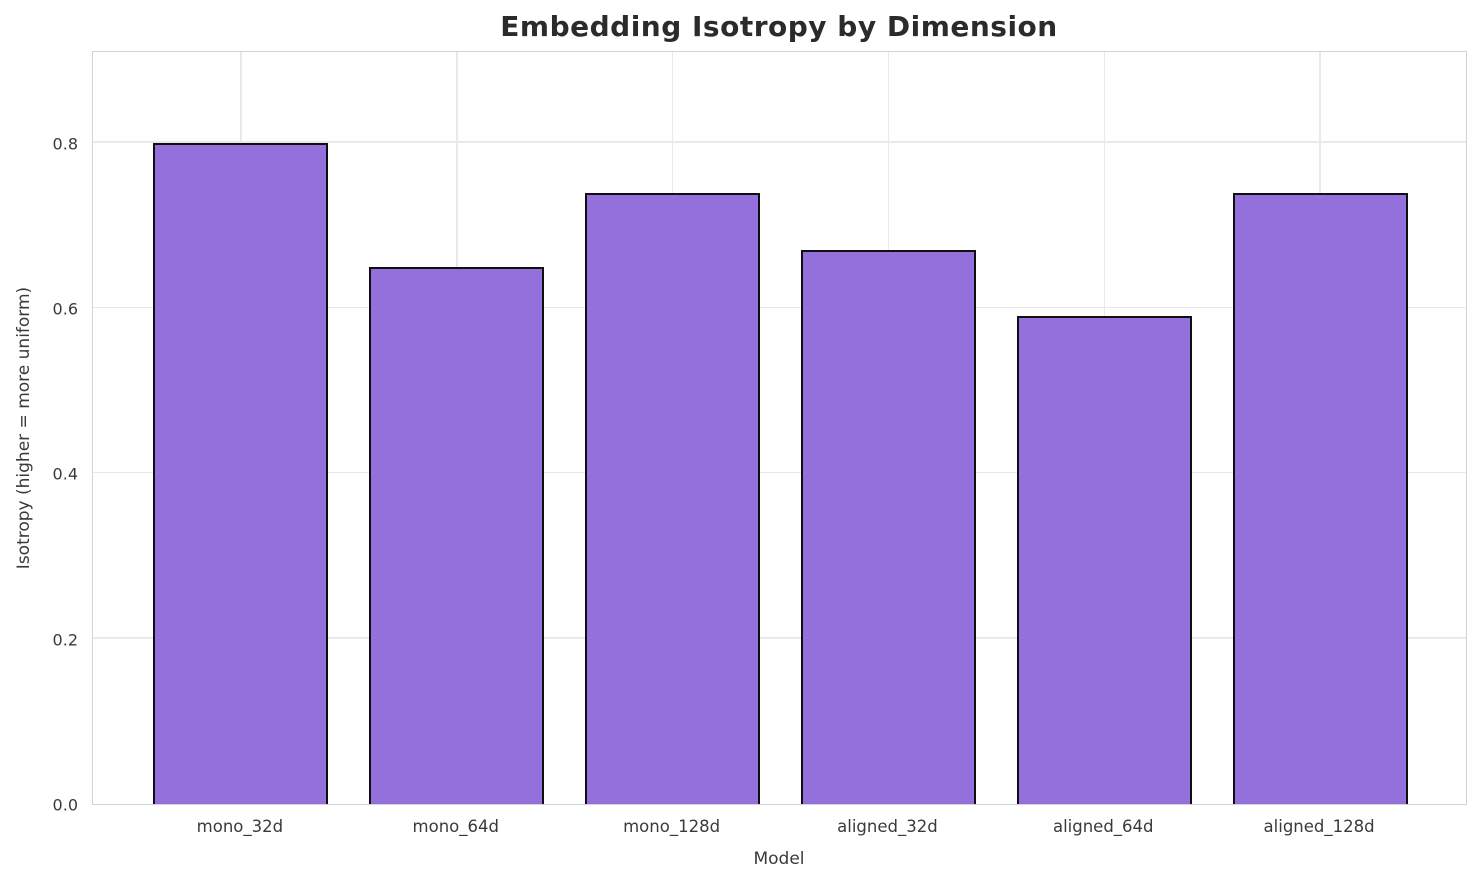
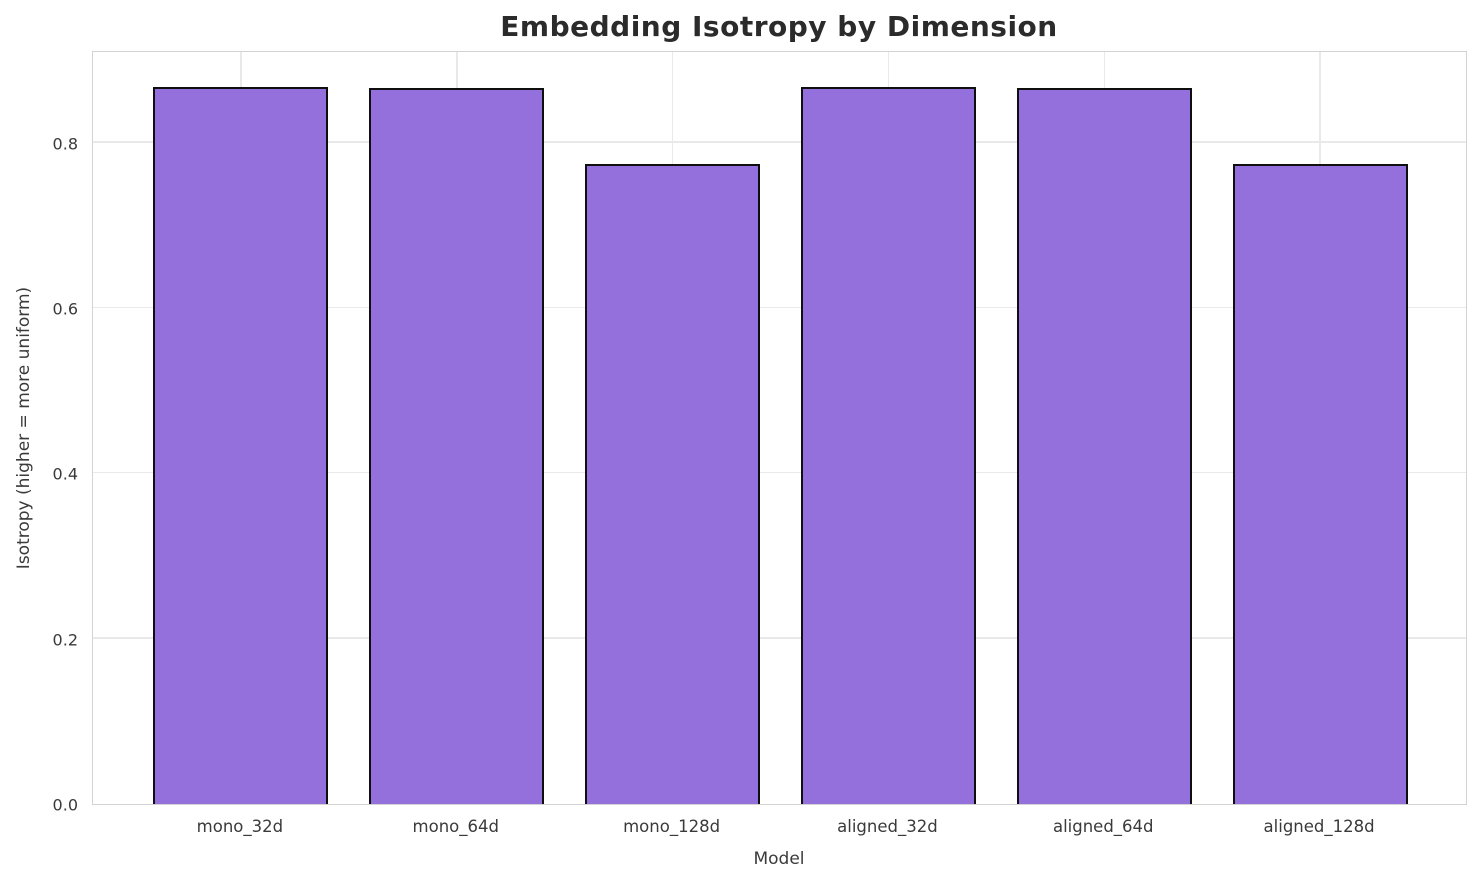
mono_32d: 0.80 -> 0.87
mono_64d: 0.65 -> 0.87
mono_128d: 0.74 -> 0.78
aligned_32d: 0.67 -> 0.87
aligned_64d: 0.59 -> 0.87
aligned_128d: 0.74 -> 0.77
